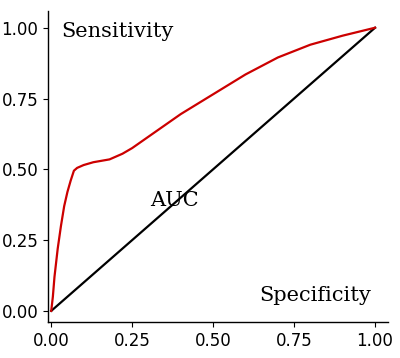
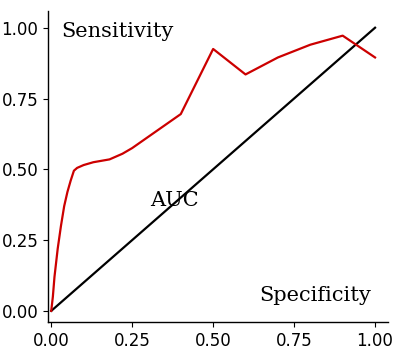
0.50: 0.765 -> 0.925
1.00: 1.000 -> 0.895
